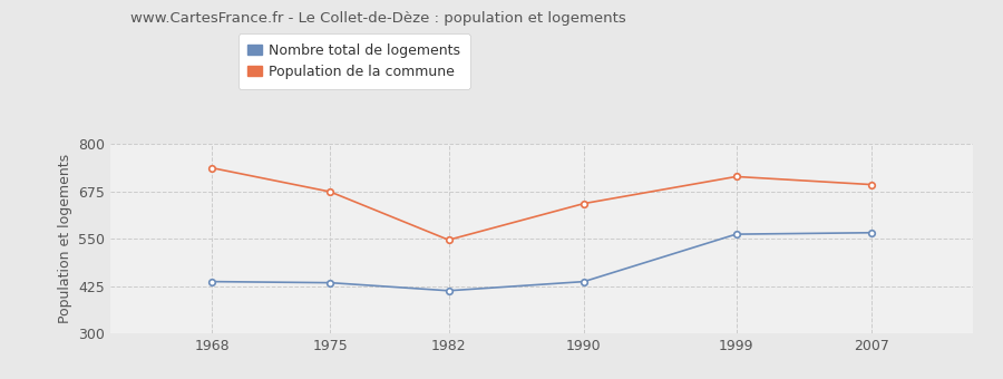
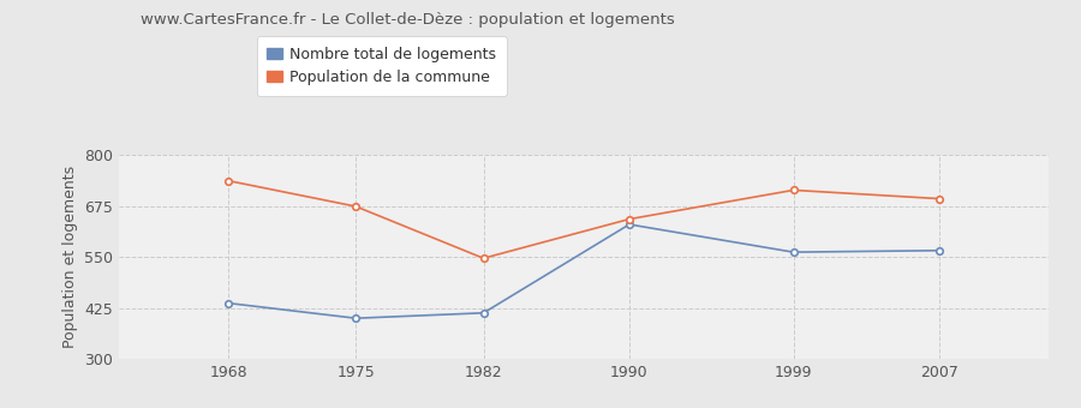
Nombre total de logements/1975: 434 -> 400
Nombre total de logements/1990: 437 -> 630
